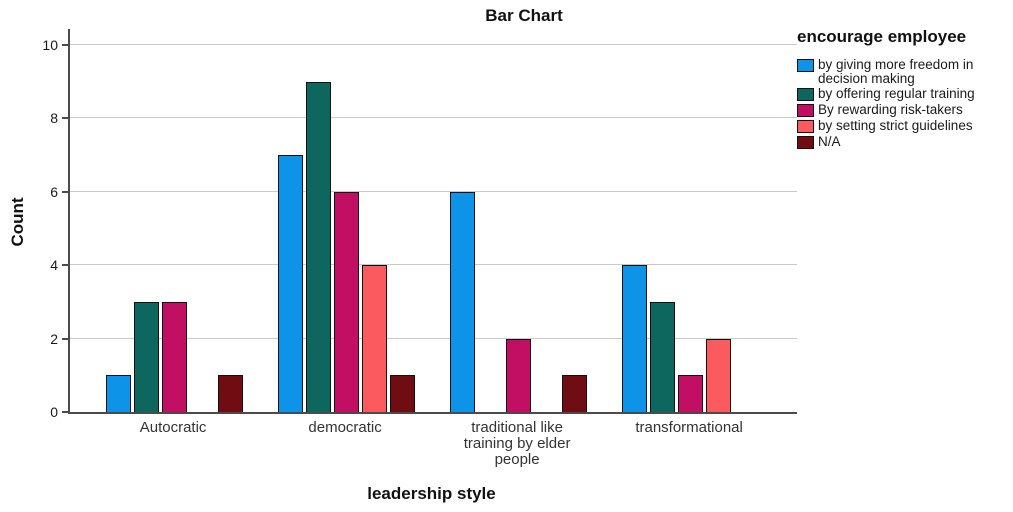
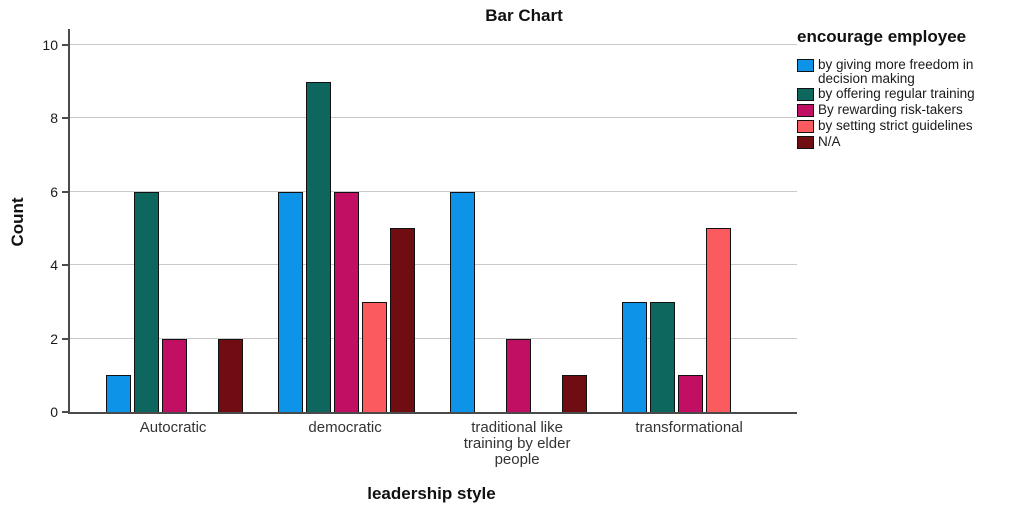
by offering regular training/Autocratic: 3 -> 6
By rewarding risk-takers/Autocratic: 3 -> 2
N/A/Autocratic: 1 -> 2
by giving more freedom in decision making/democratic: 7 -> 6
by setting strict guidelines/democratic: 4 -> 3
N/A/democratic: 1 -> 5
by giving more freedom in decision making/transformational: 4 -> 3
by setting strict guidelines/transformational: 2 -> 5
